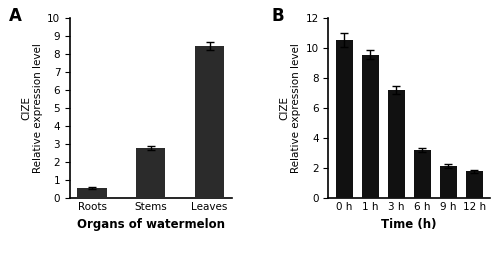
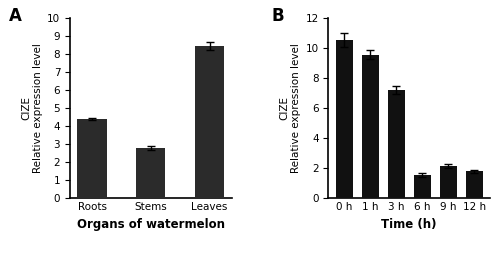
Roots: 0.6 -> 4.4
6 h: 3.2 -> 1.5
